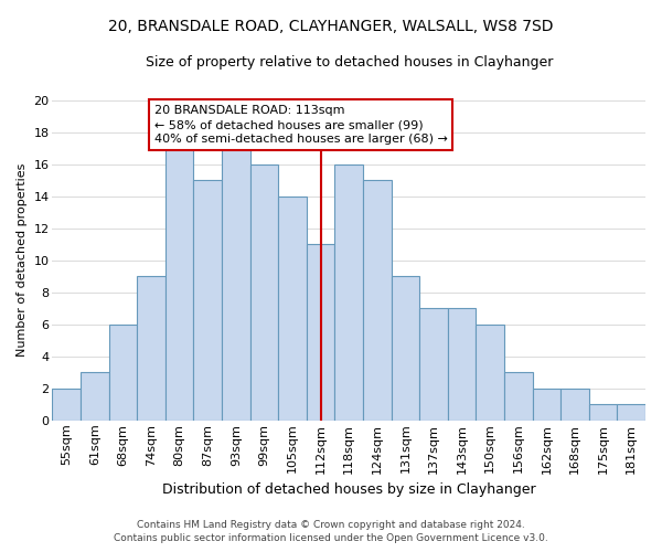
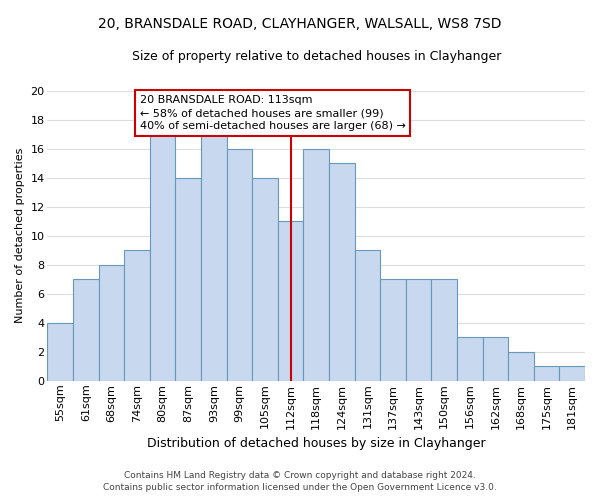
55sqm: 2 -> 4
61sqm: 3 -> 7
68sqm: 6 -> 8
87sqm: 15 -> 14
150sqm: 6 -> 7
162sqm: 2 -> 3
